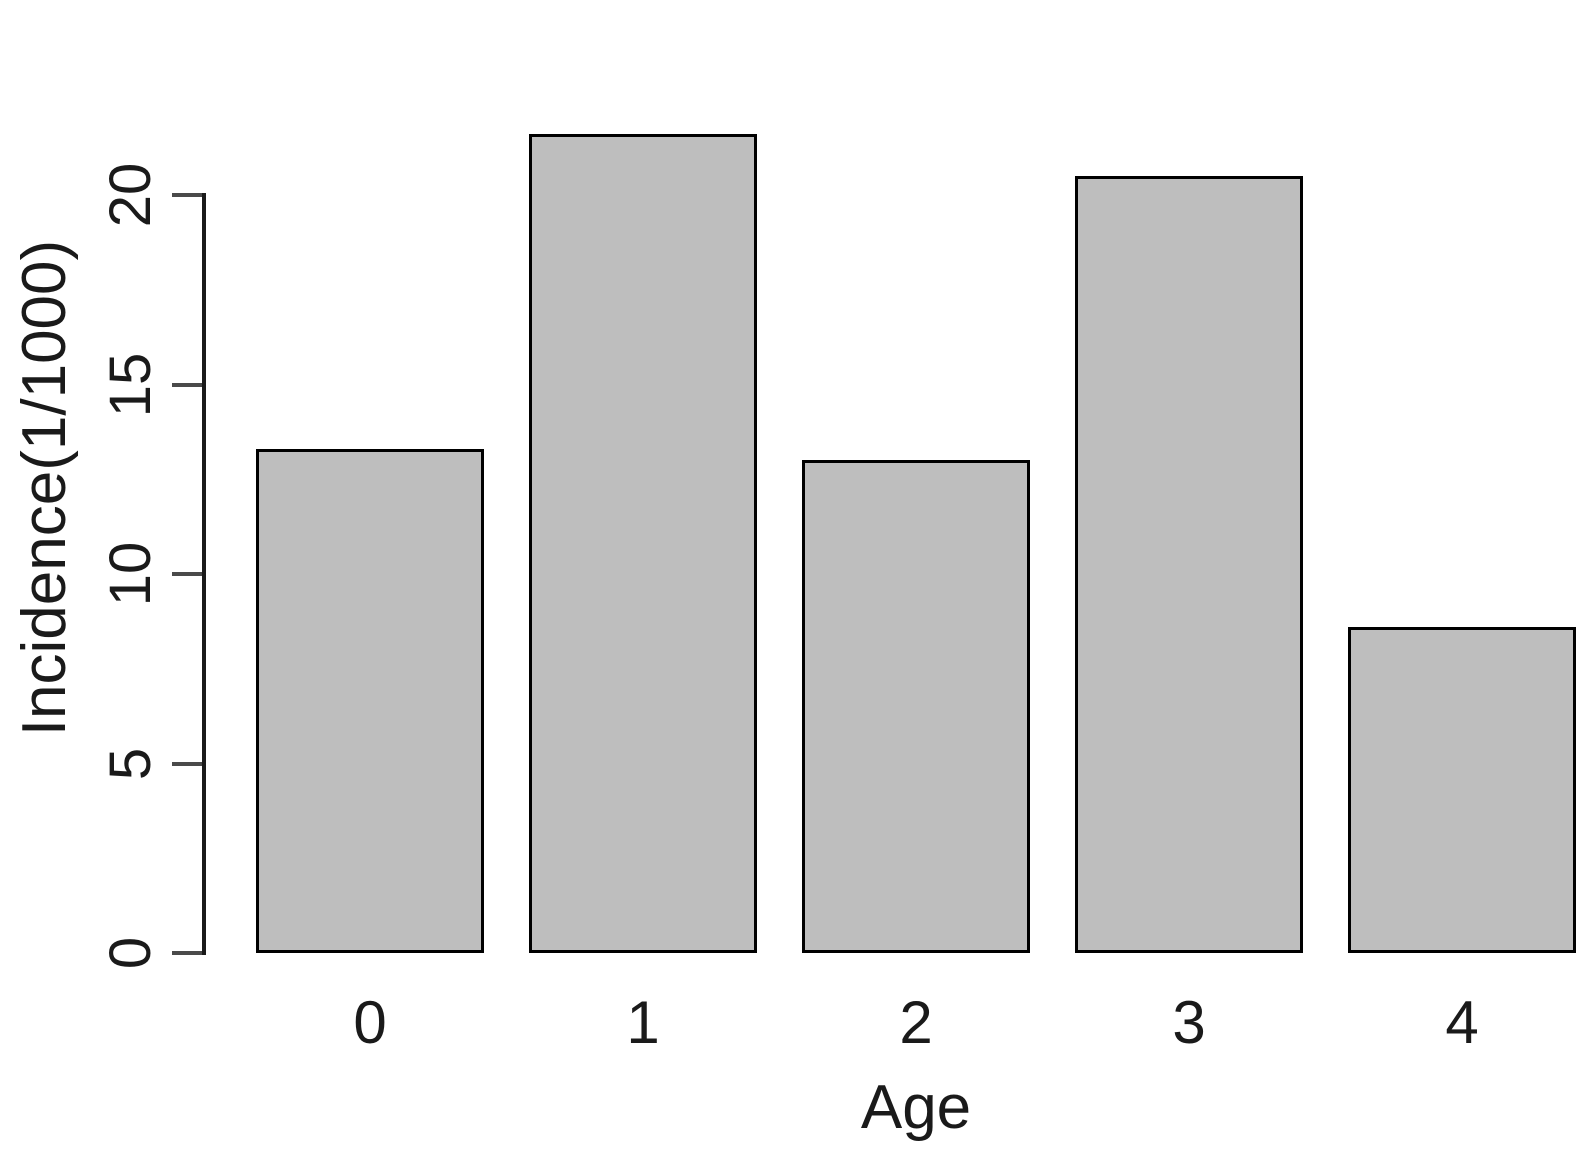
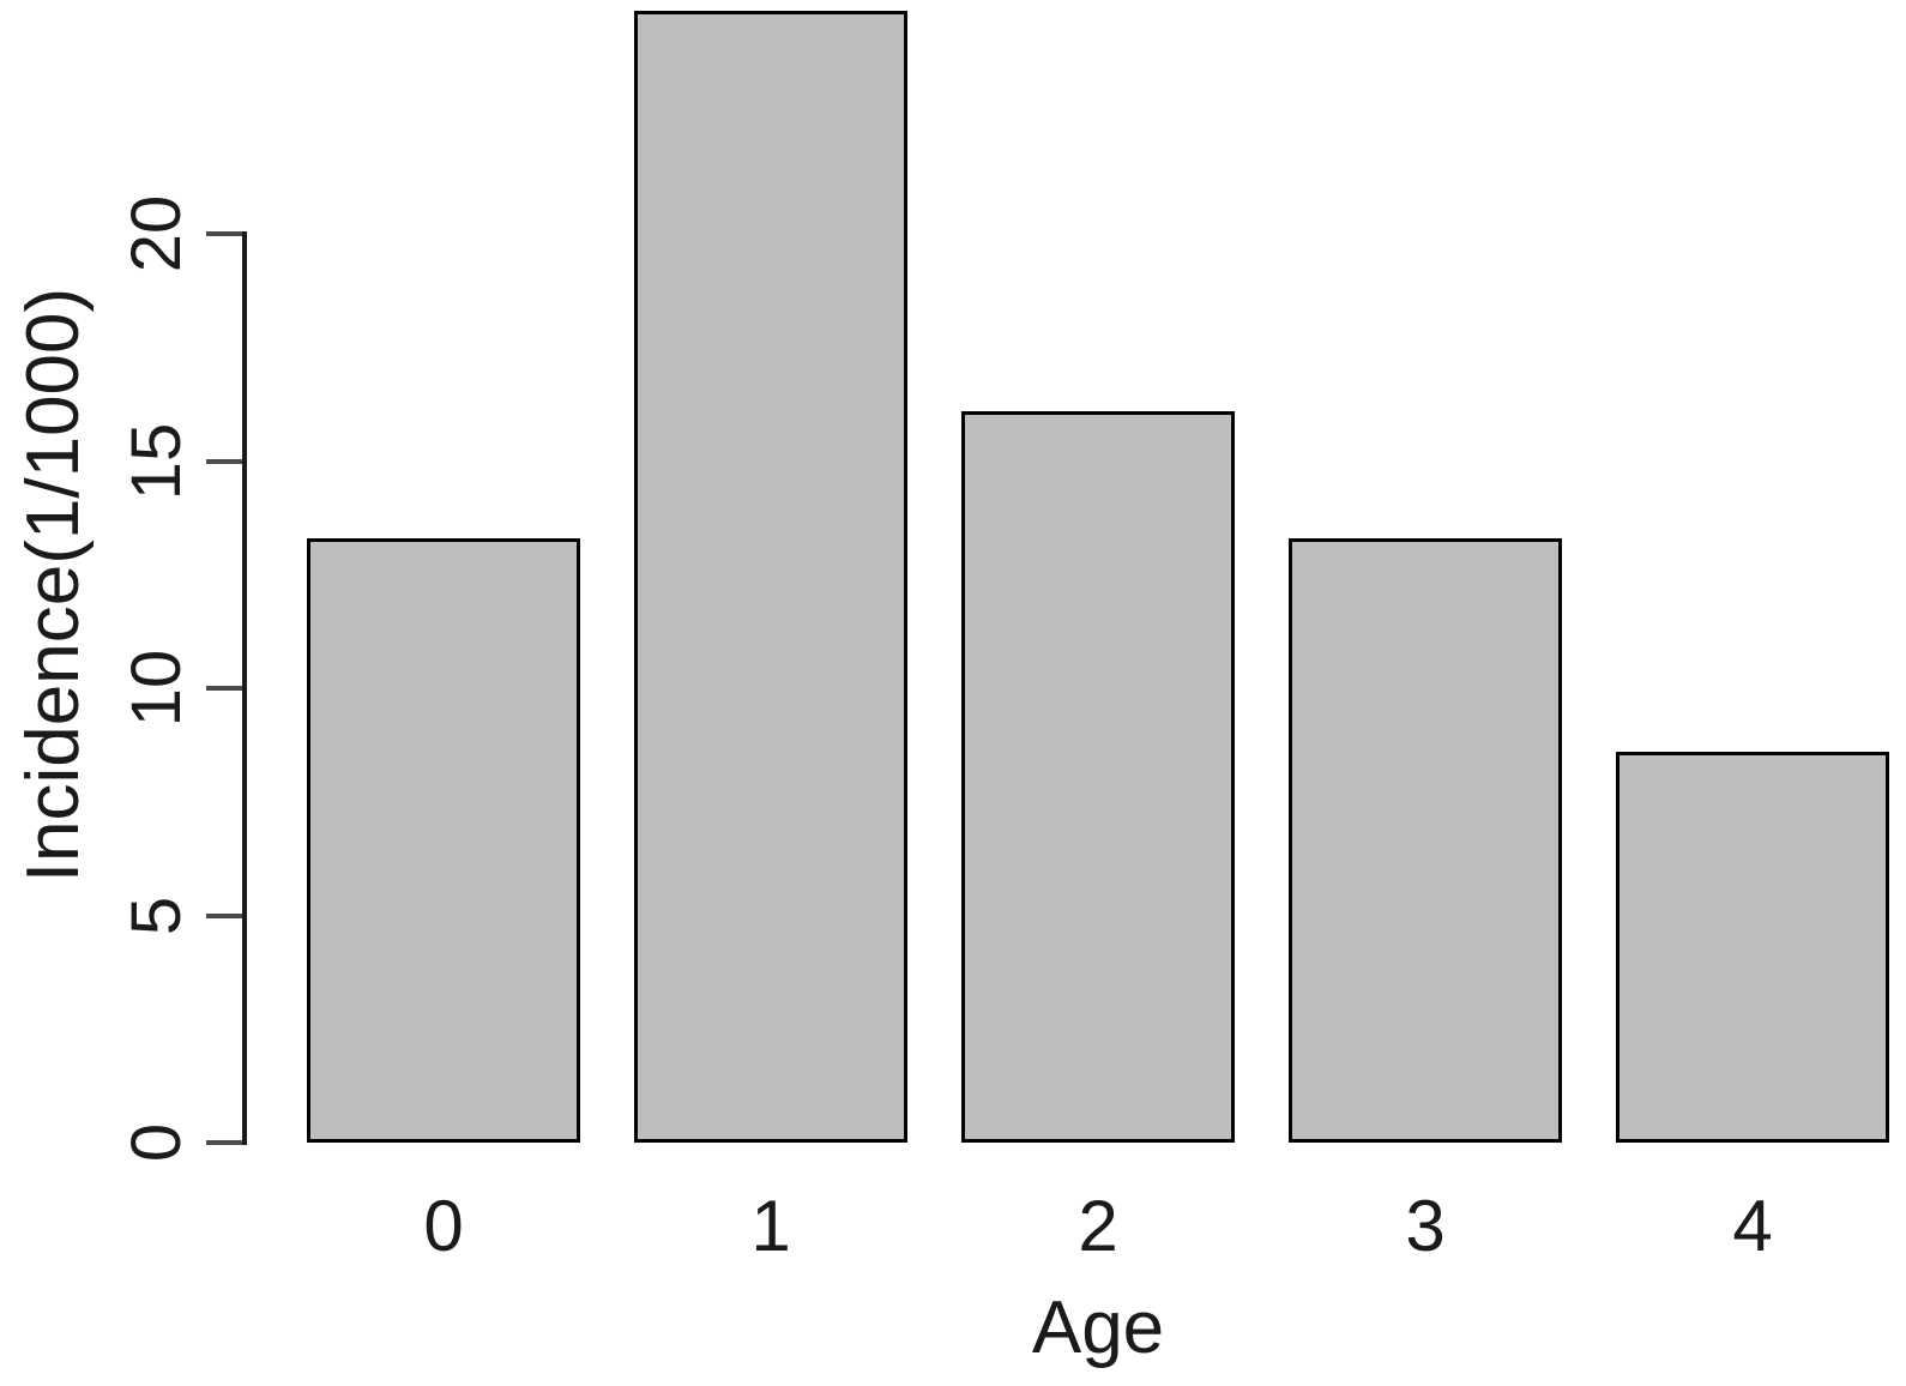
1: 21.6 -> 24.9
2: 13.0 -> 16.1
3: 20.5 -> 13.3
